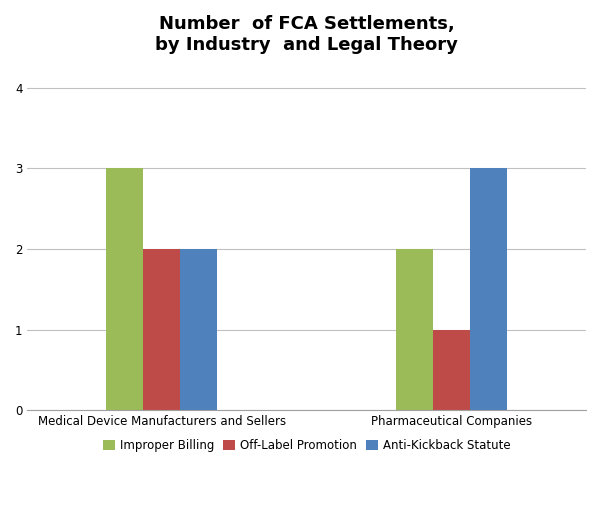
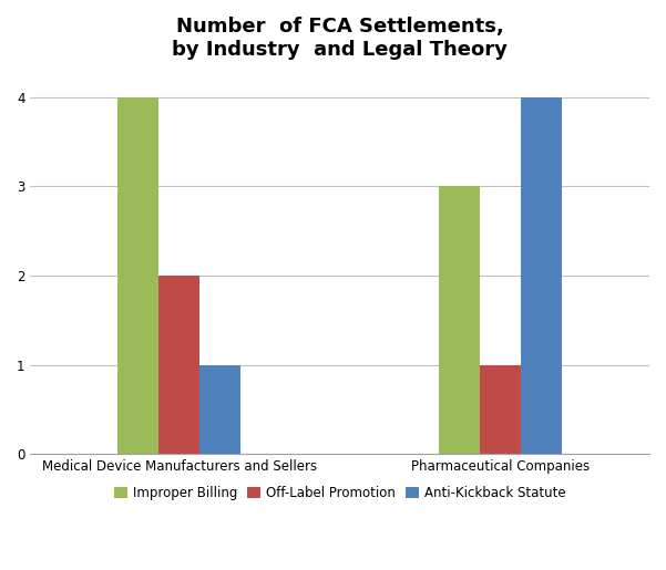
Improper Billing/Medical Device Manufacturers and Sellers: 3 -> 4
Anti-Kickback Statute/Medical Device Manufacturers and Sellers: 2 -> 1
Improper Billing/Pharmaceutical Companies: 2 -> 3
Anti-Kickback Statute/Pharmaceutical Companies: 3 -> 4
